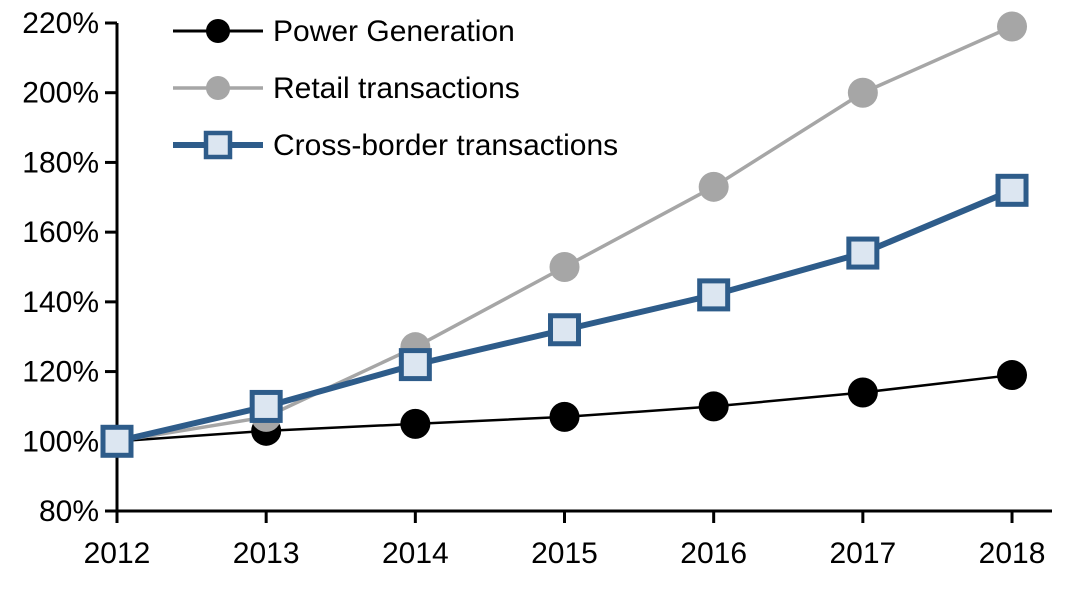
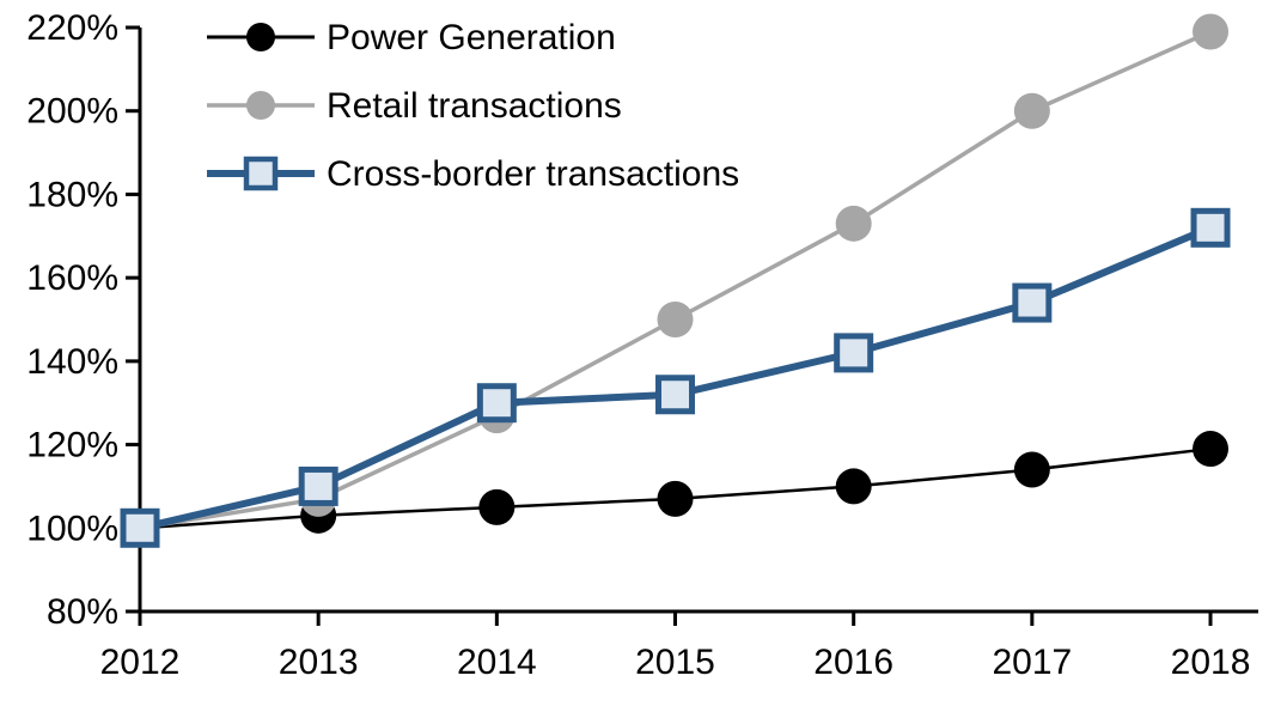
Cross-border transactions/2014: 122% -> 130%
